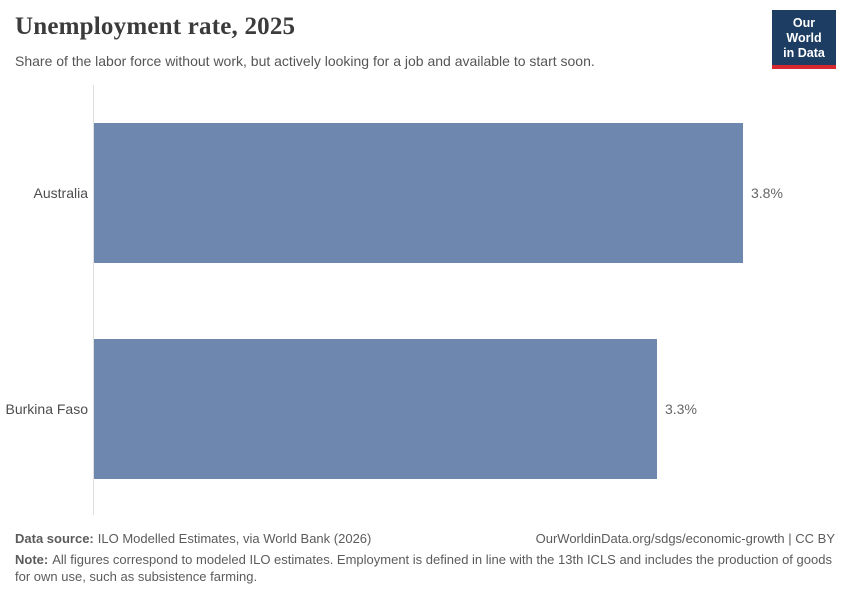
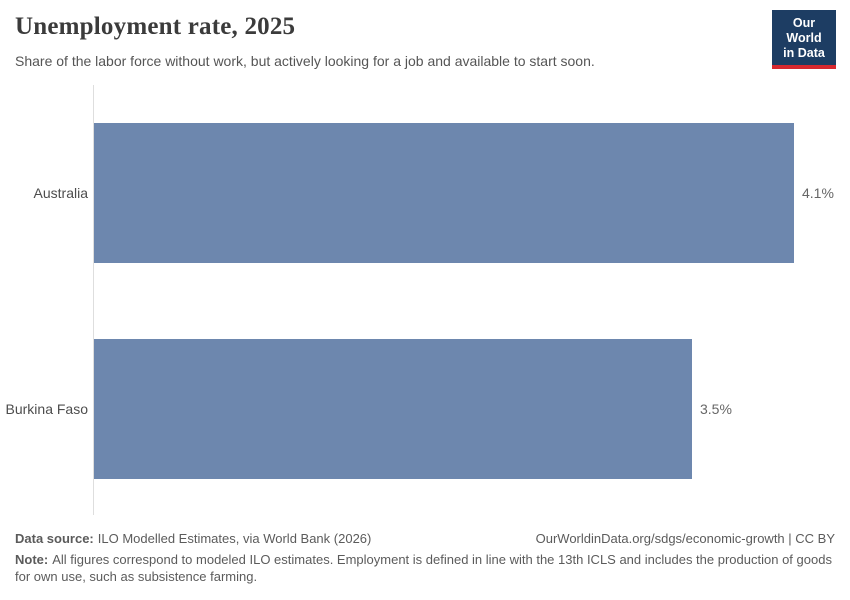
Australia: 3.8% -> 4.1%
Burkina Faso: 3.3% -> 3.5%
